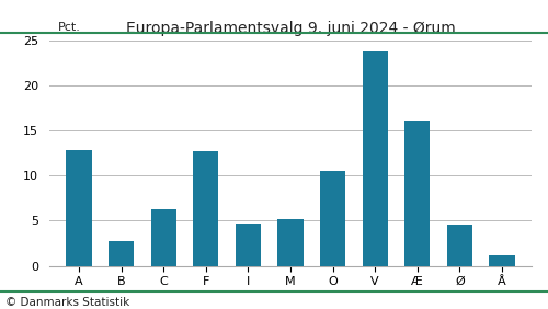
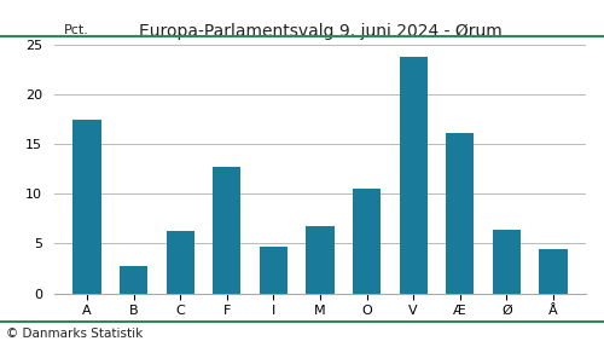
A: 12.8 -> 17.4
M: 5.2 -> 6.8
Ø: 4.5 -> 6.4
Å: 1.1 -> 4.4
